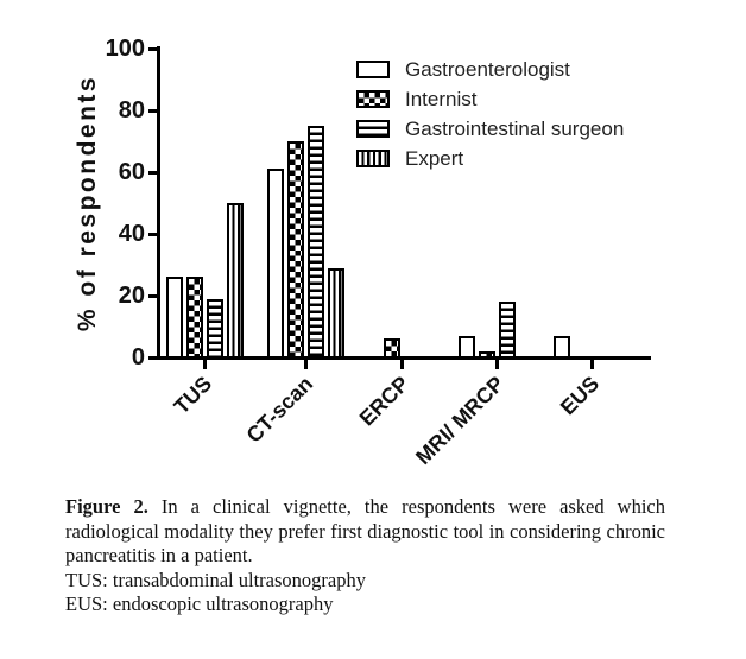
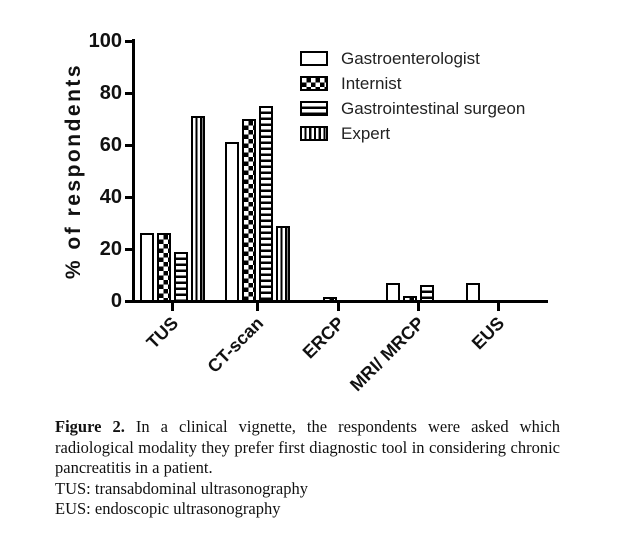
Expert/TUS: 50 -> 71
Internist/ERCP: 6 -> 1
Gastrointestinal surgeon/MRI/ MRCP: 18 -> 6
